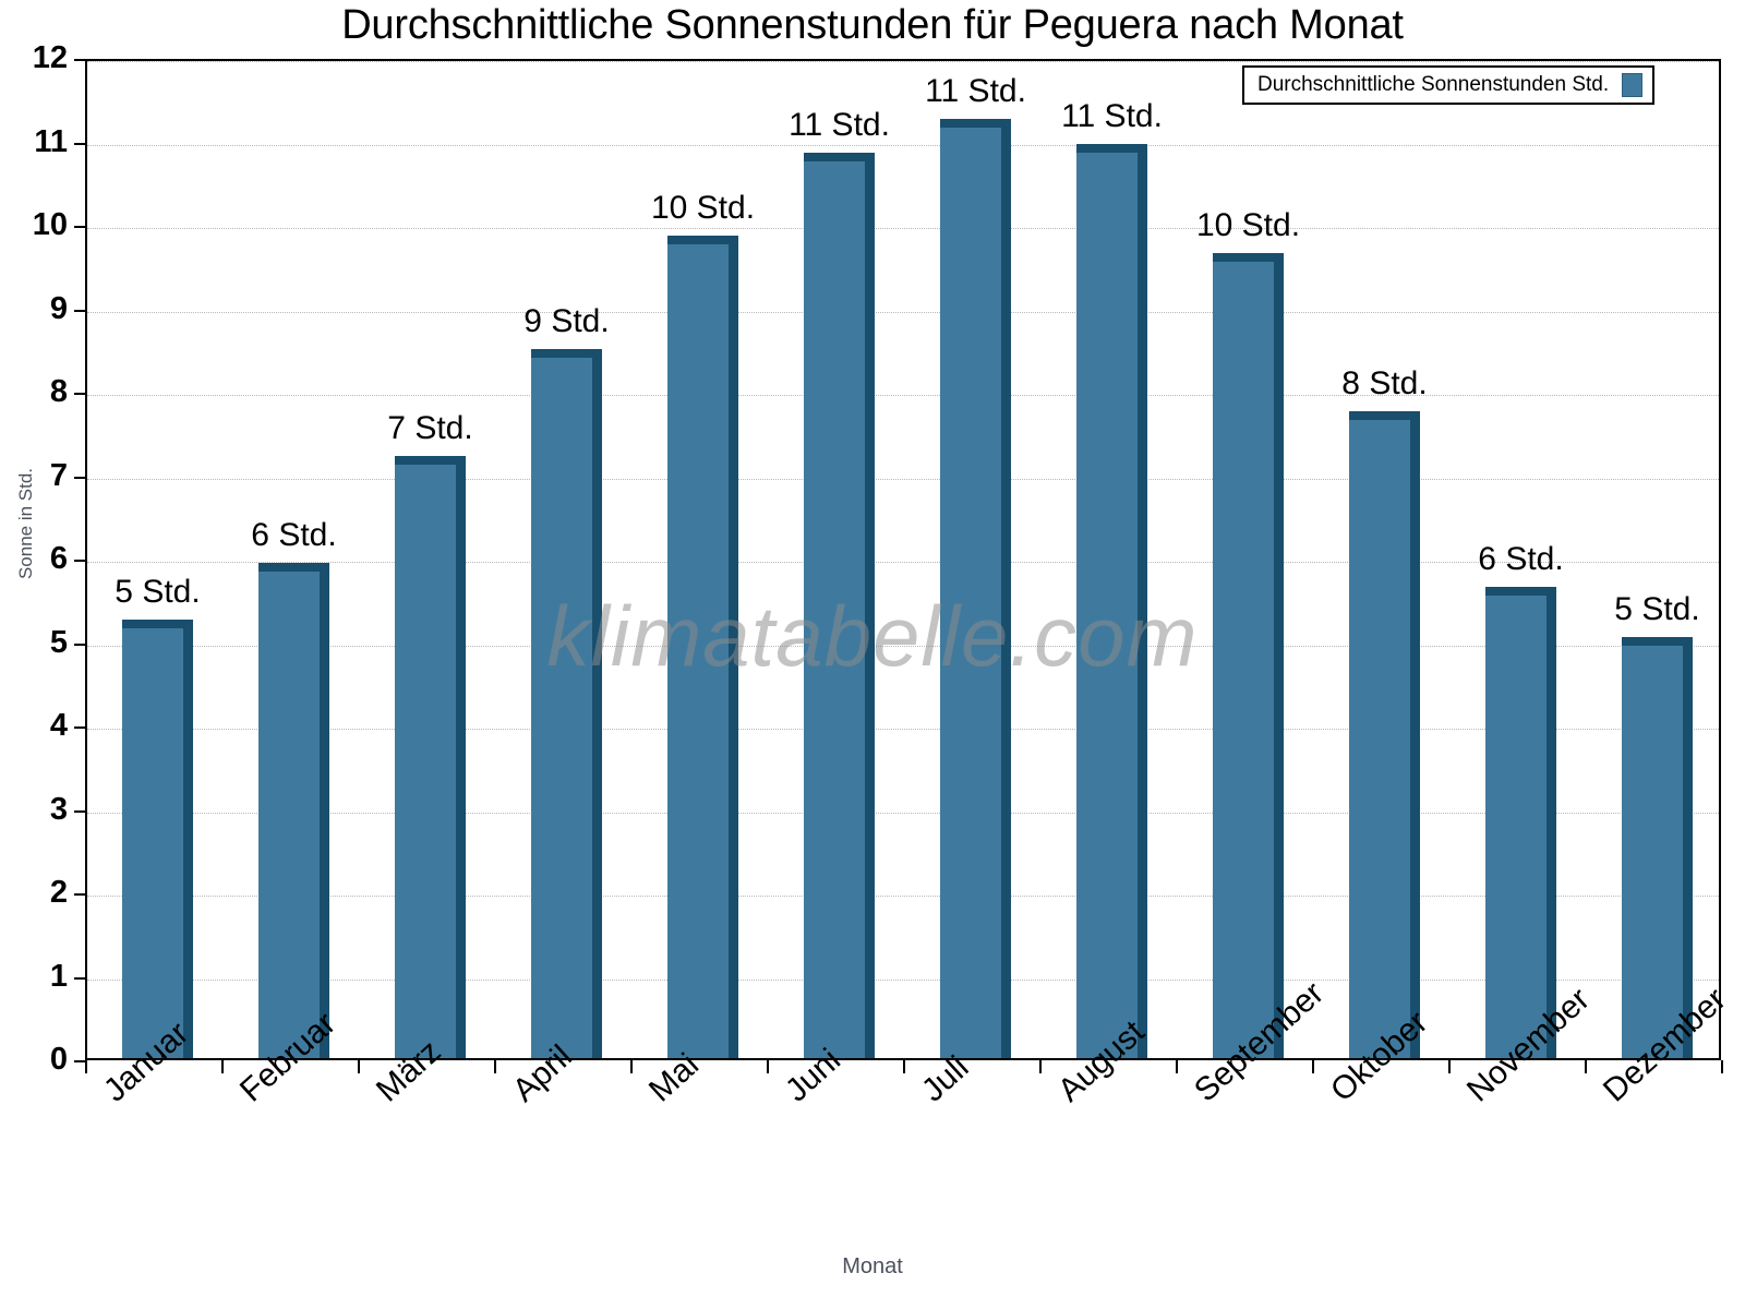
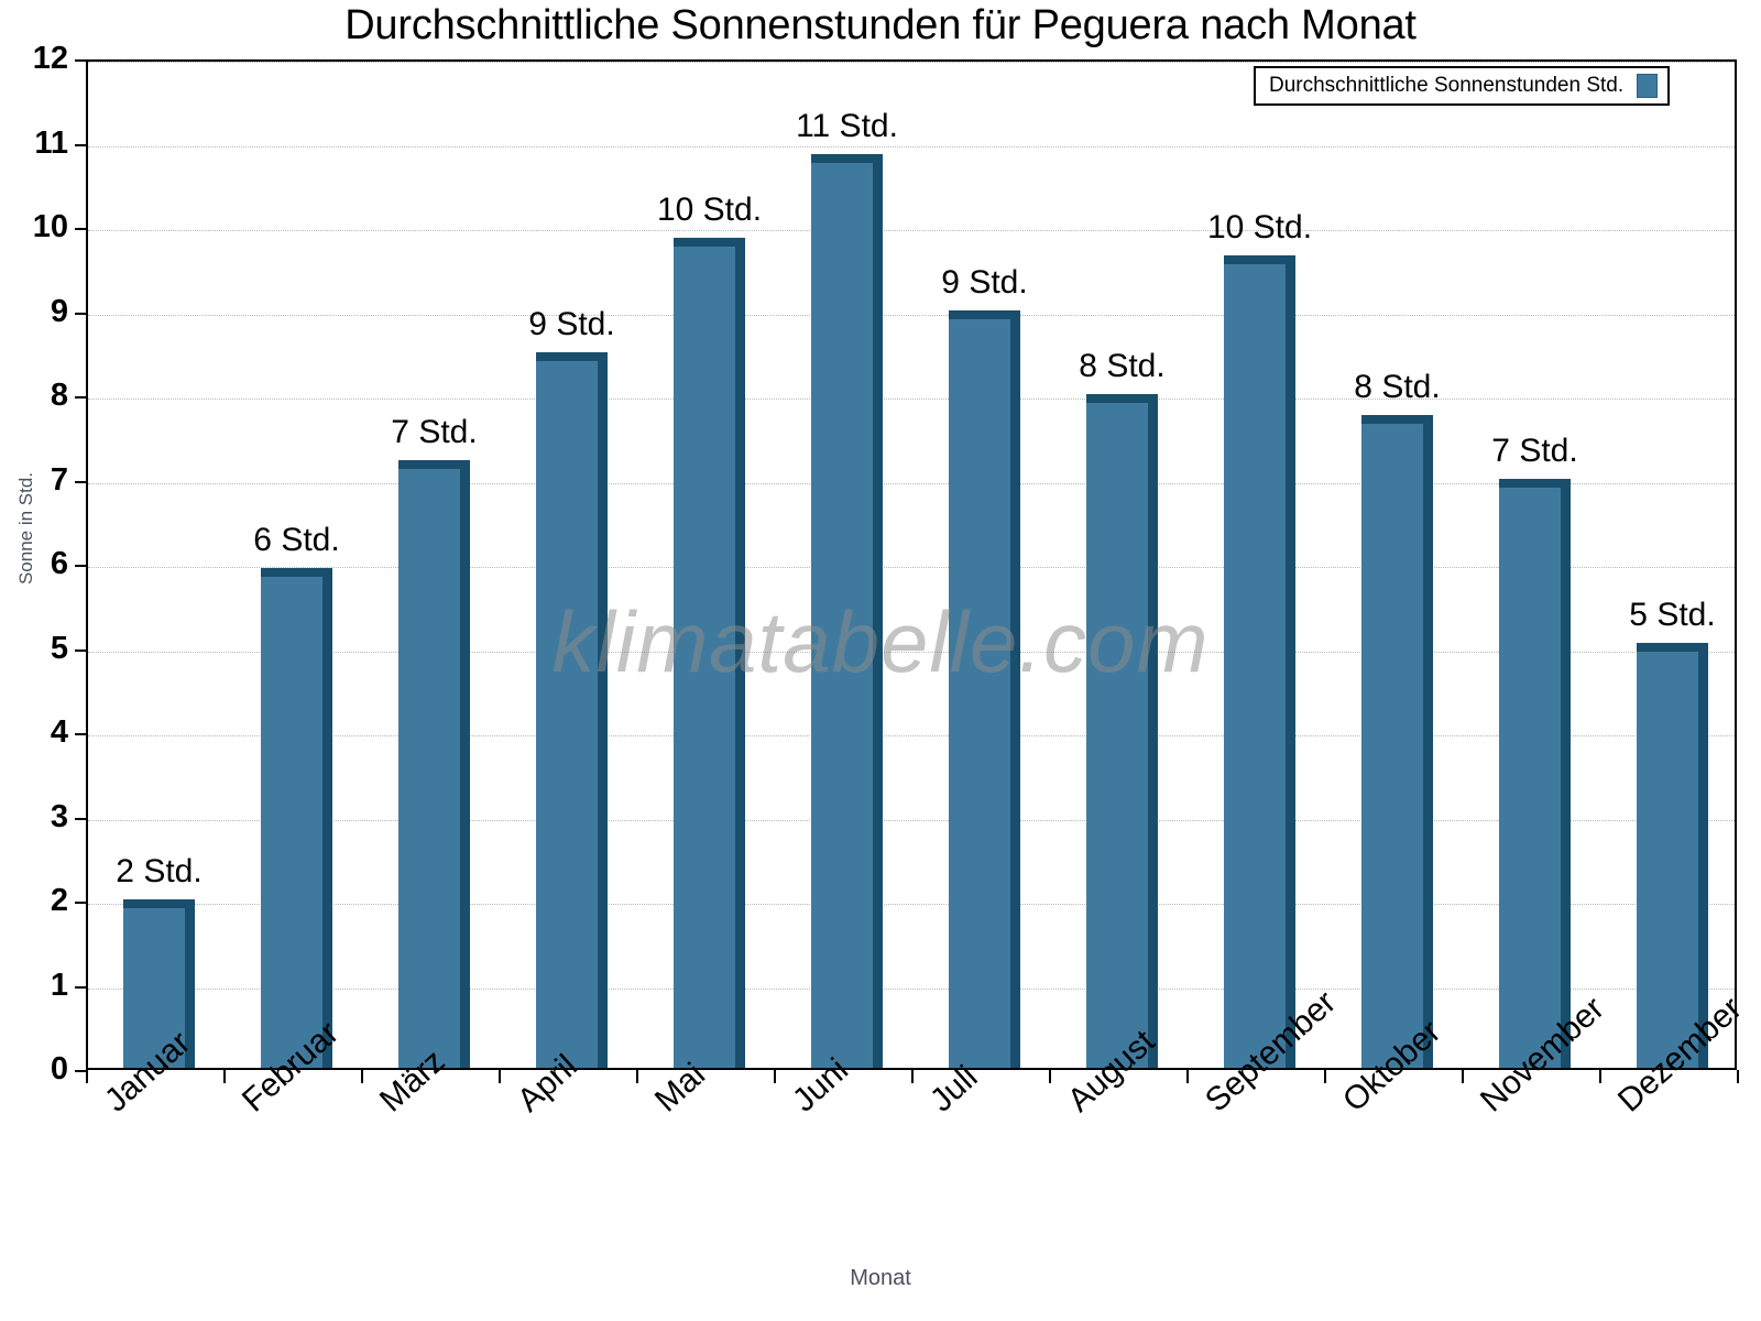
Januar: 5 -> 2
Juli: 11 -> 9
August: 11 -> 8
November: 6 -> 7
